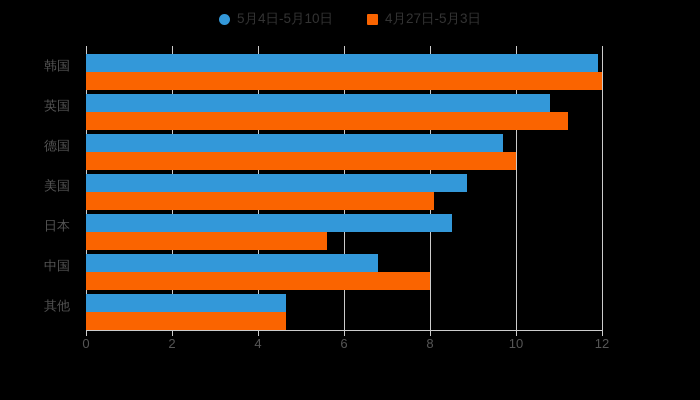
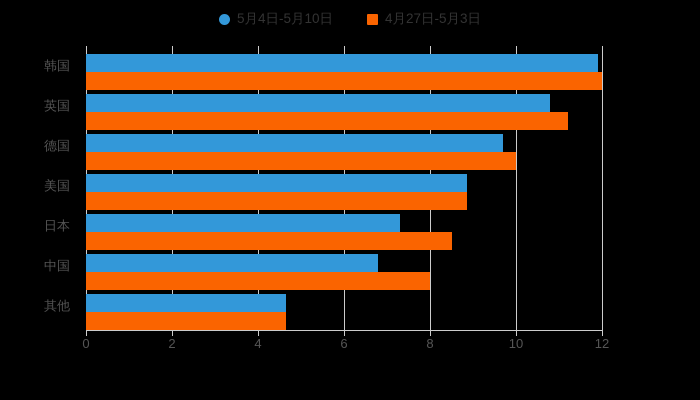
4月27日-5月3日/美国: 8.1 -> 8.8
5月4日-5月10日/日本: 8.5 -> 7.3
4月27日-5月3日/日本: 5.6 -> 8.5
